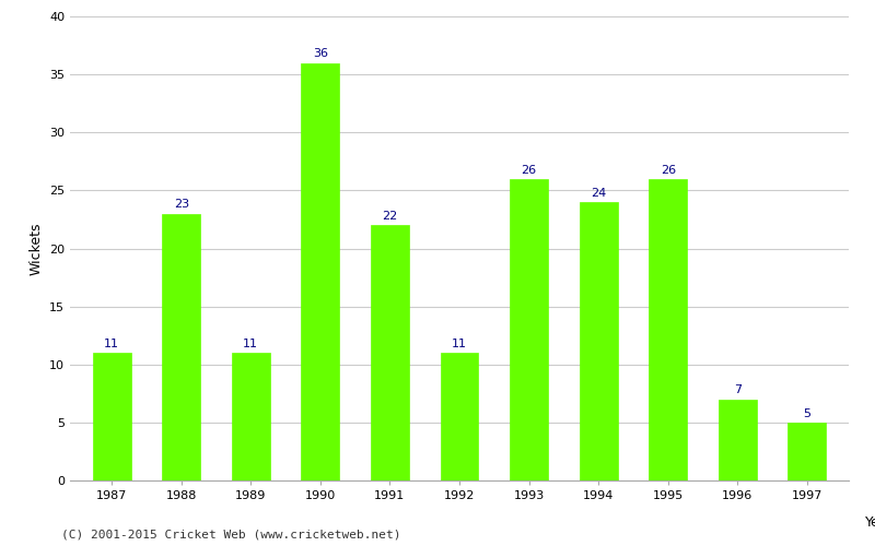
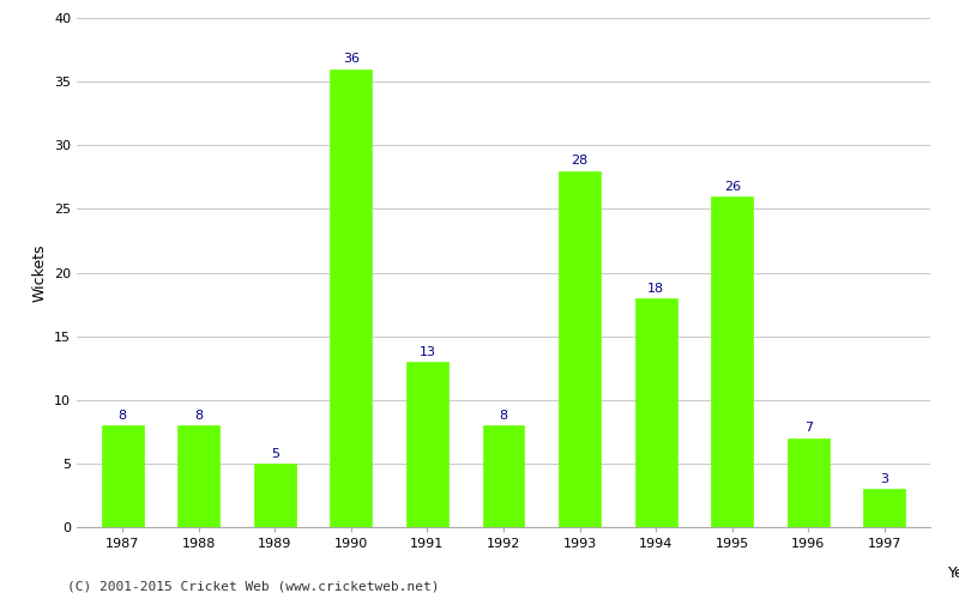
1987: 11 -> 8
1988: 23 -> 8
1989: 11 -> 5
1991: 22 -> 13
1992: 11 -> 8
1993: 26 -> 28
1994: 24 -> 18
1997: 5 -> 3
